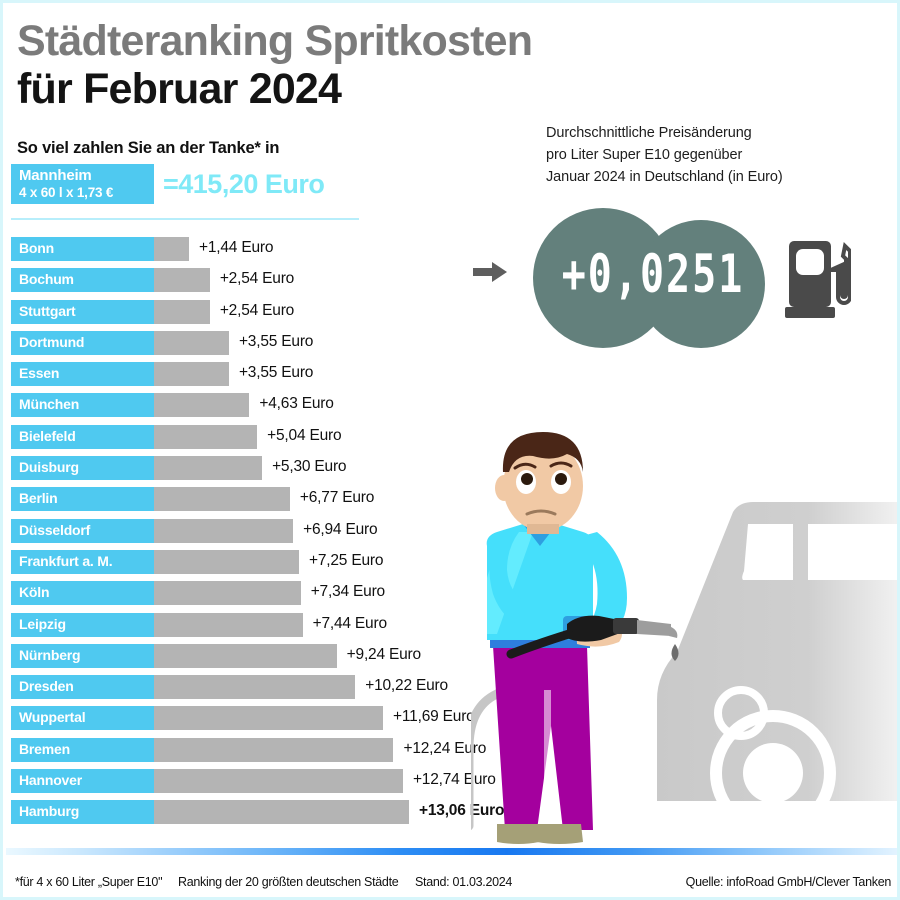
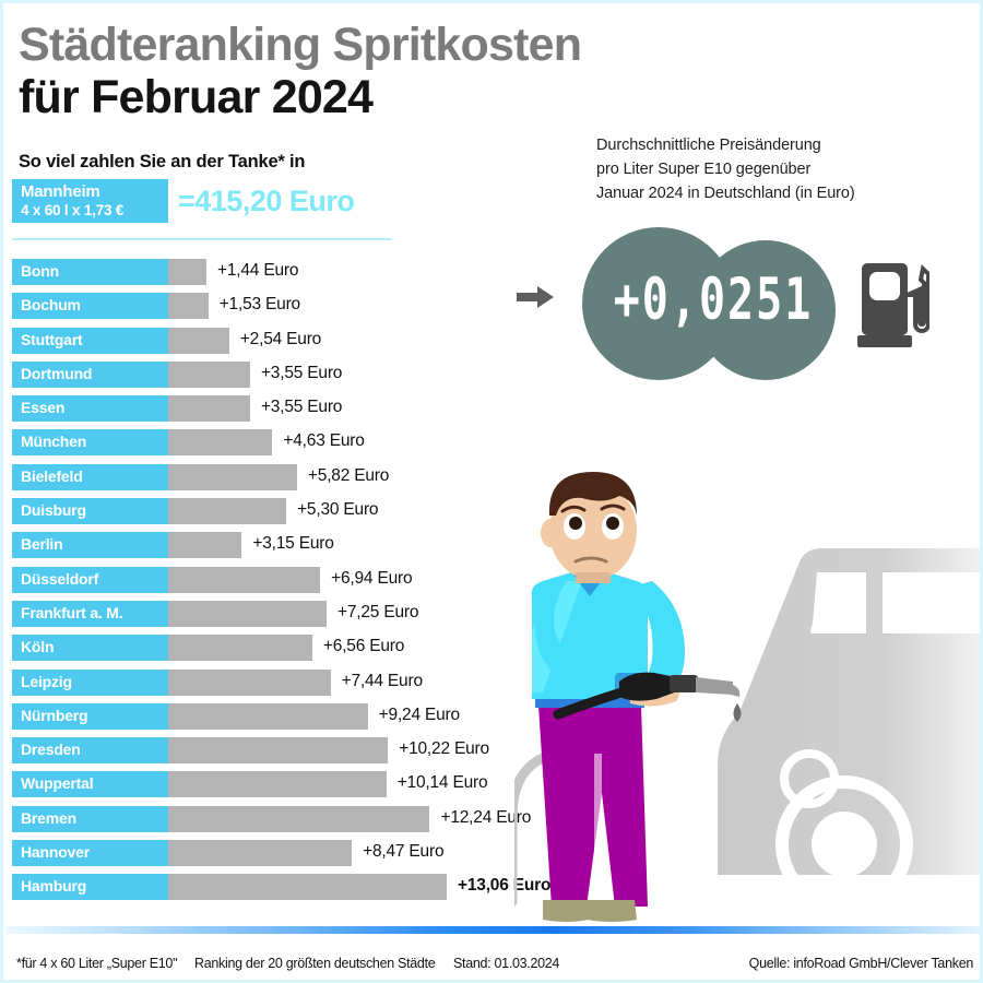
Bochum: +2,54 -> +1,53
Bielefeld: +5,04 -> +5,82
Berlin: +6,77 -> +3,15
Köln: +7,34 -> +6,56
Wuppertal: +11,69 -> +10,14
Hannover: +12,74 -> +8,47
